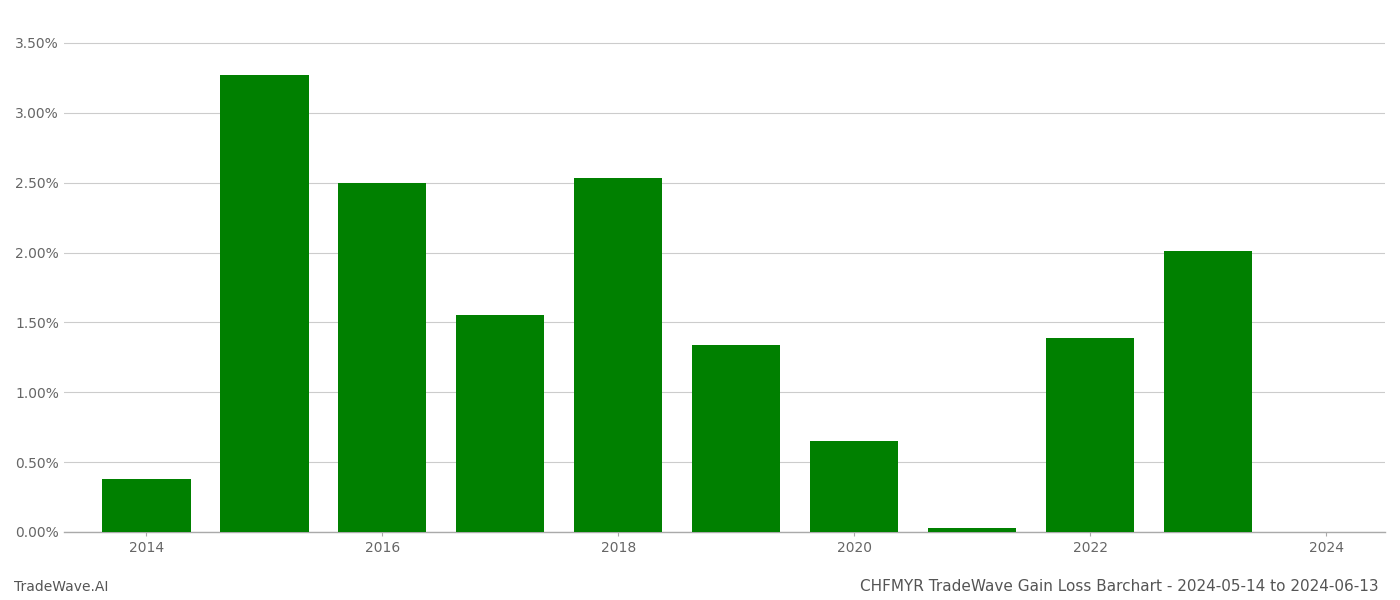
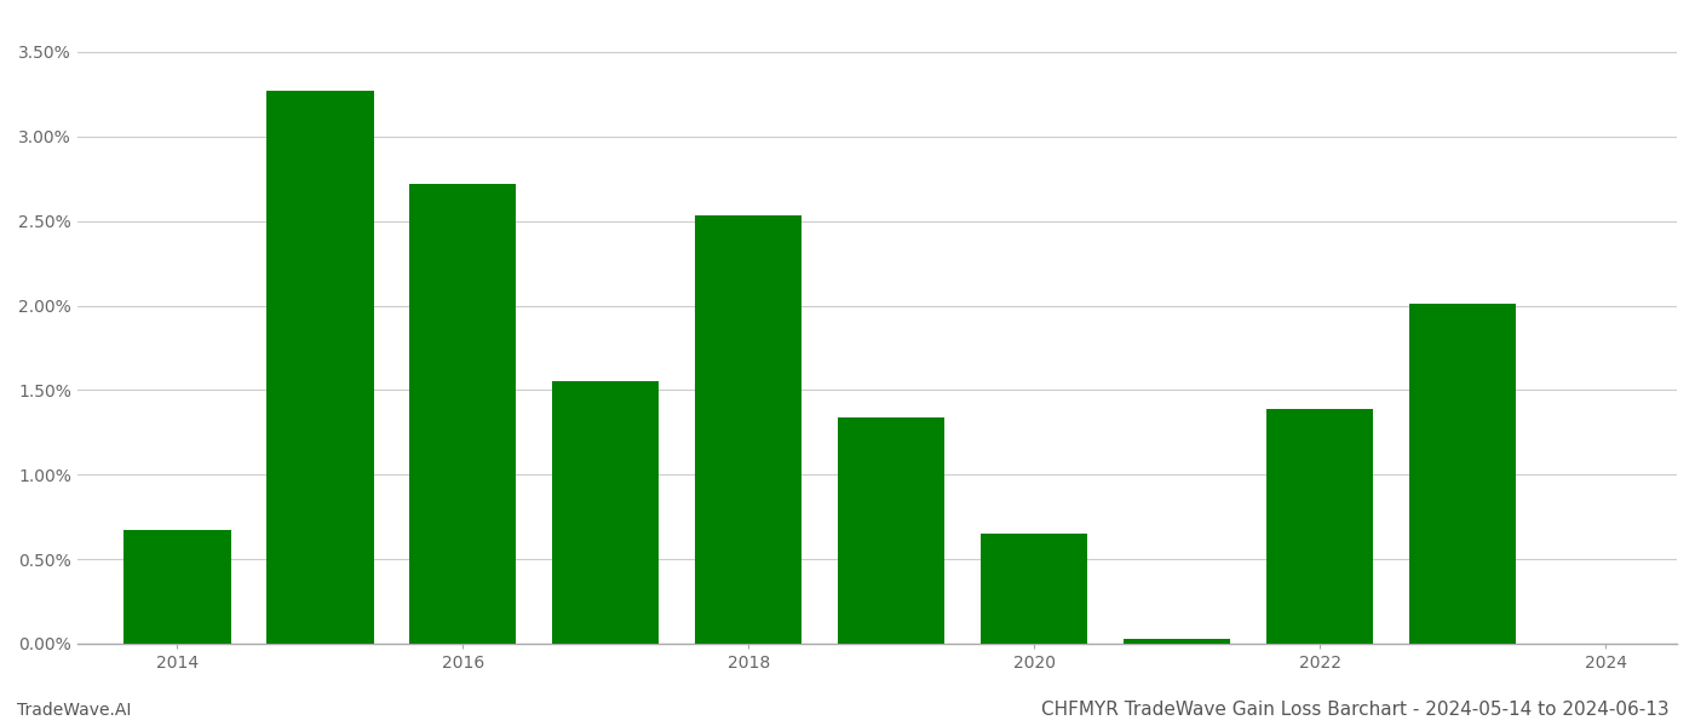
2014: 0.38% -> 0.67%
2016: 2.50% -> 2.72%
